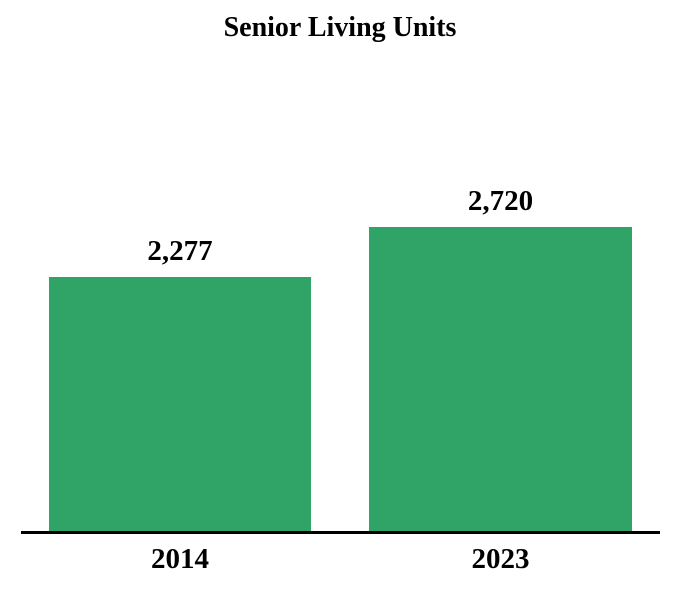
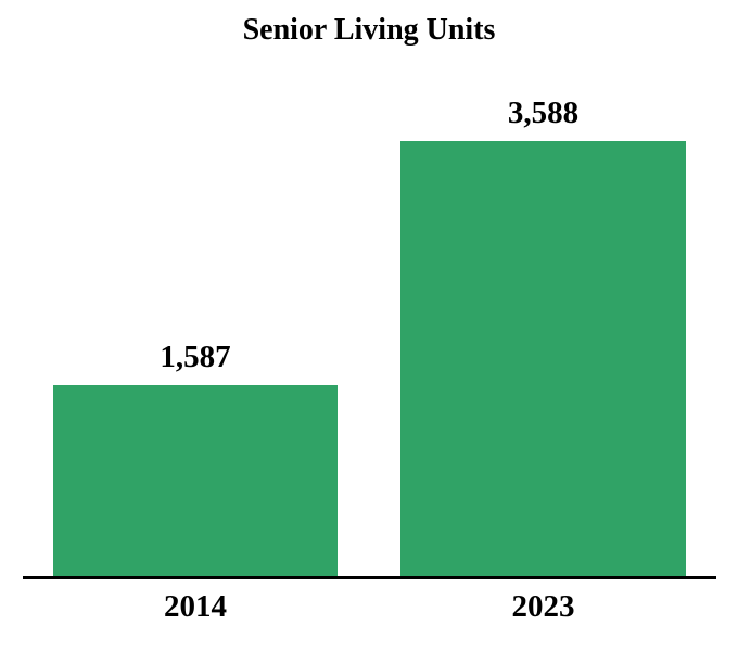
2014: 2,277 -> 1,587
2023: 2,720 -> 3,588
